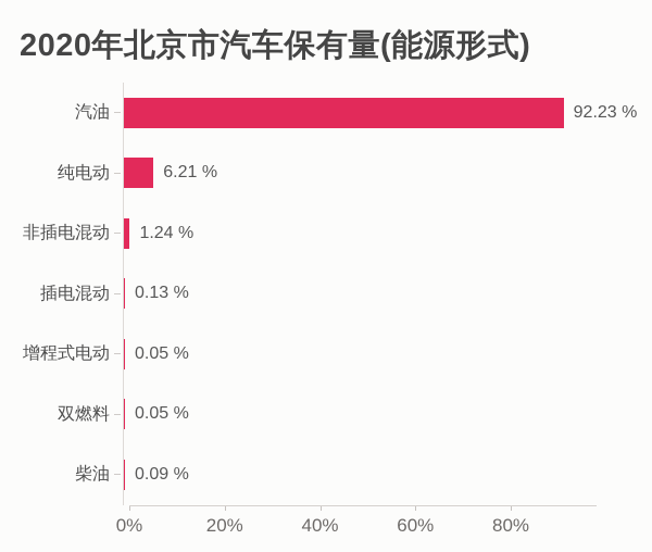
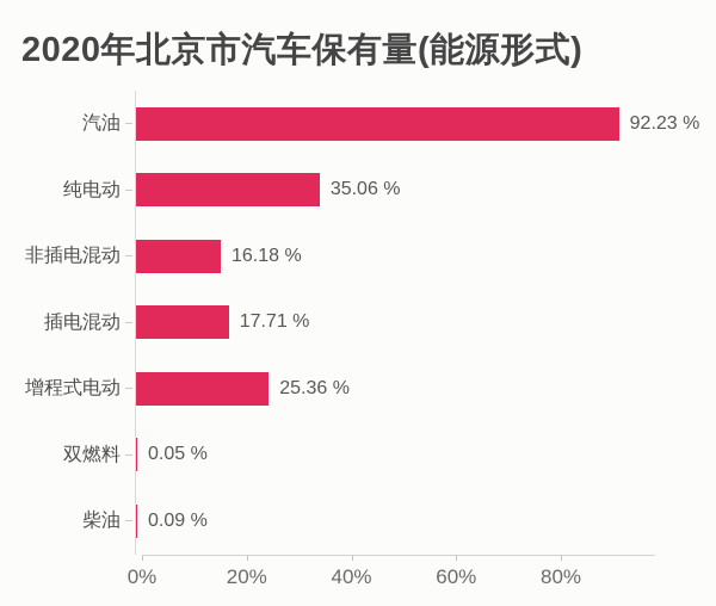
纯电动: 6.21 -> 35.06
非插电混动: 1.24 -> 16.18
插电混动: 0.13 -> 17.71
增程式电动: 0.05 -> 25.36
